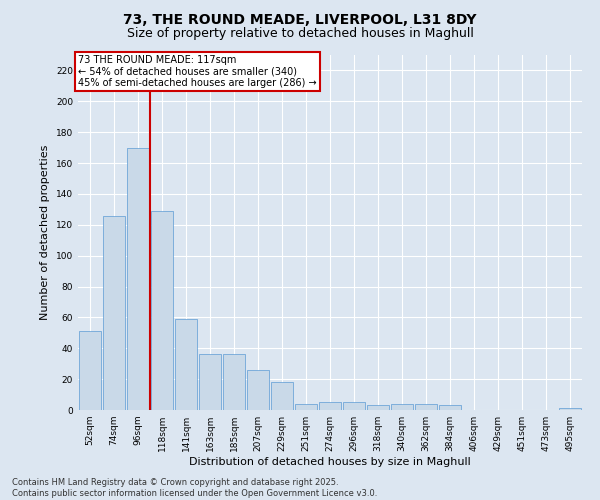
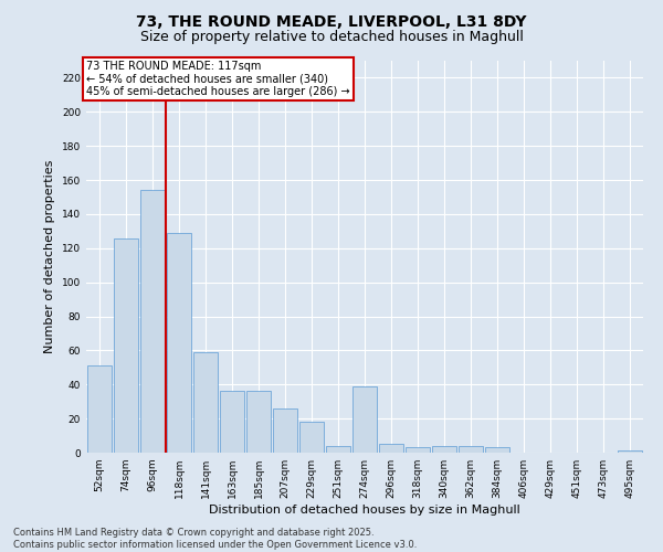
96sqm: 170 -> 154
274sqm: 5 -> 39
